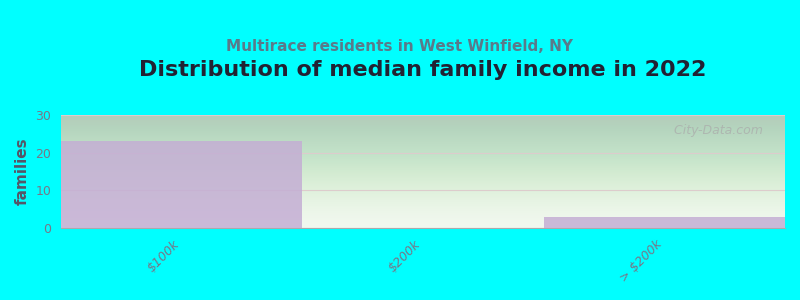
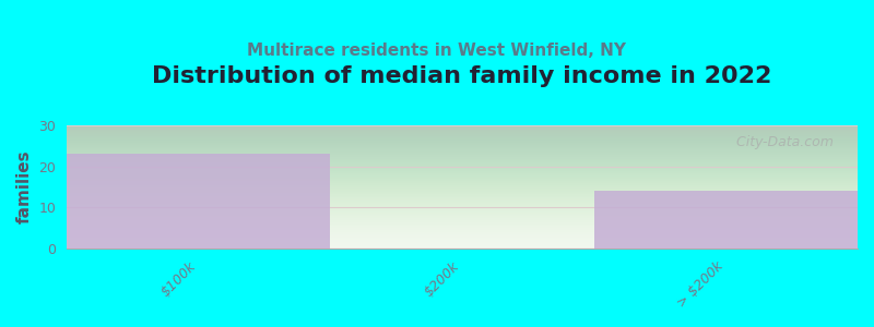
> $200k: 3 -> 14
